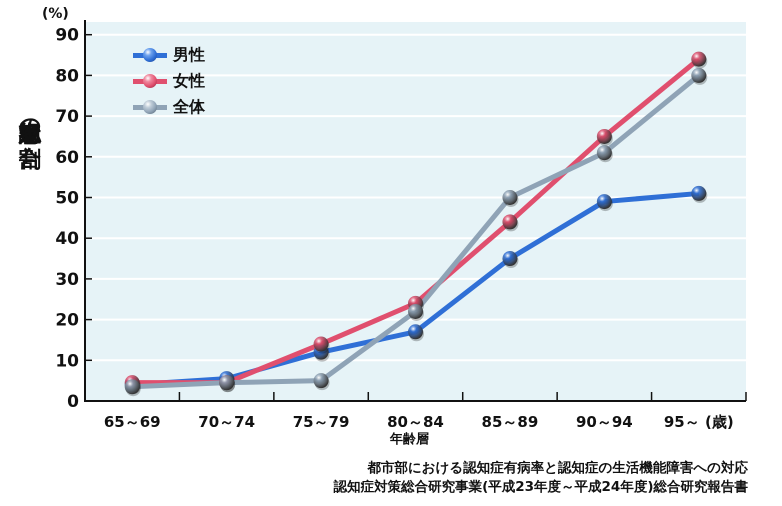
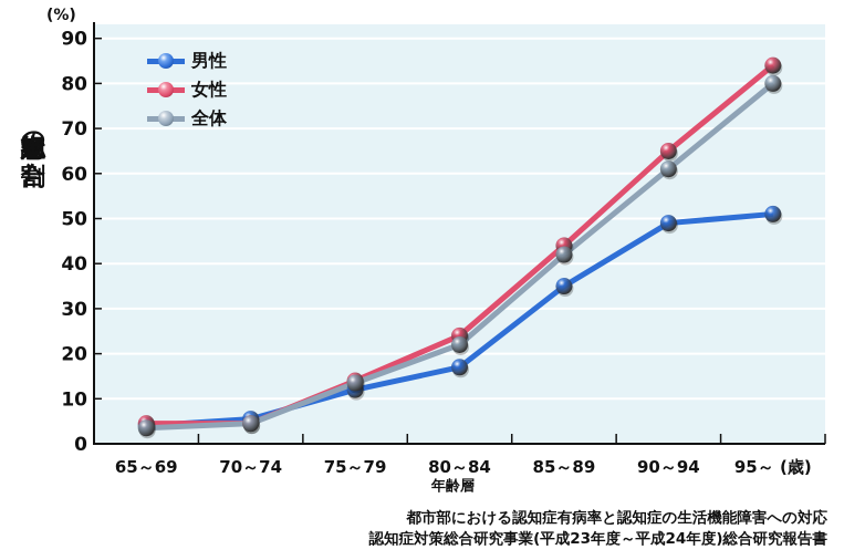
全体/75～79: 5 -> 14
全体/85～89: 50 -> 42
